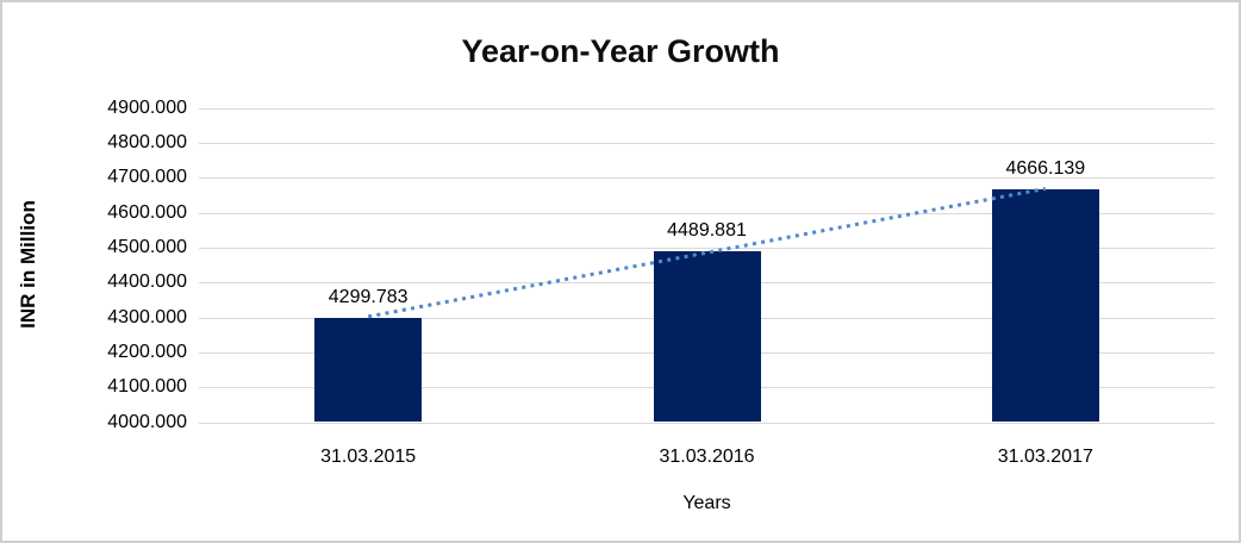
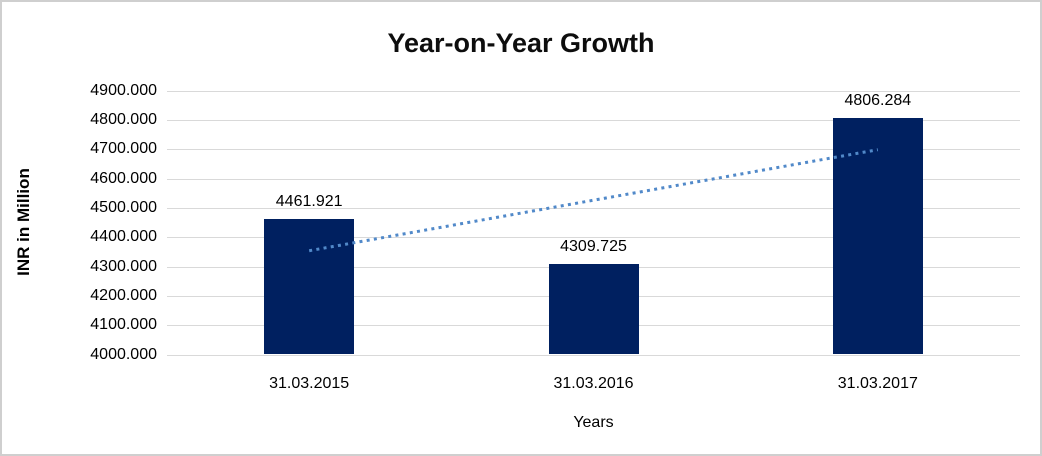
31.03.2015: 4299.783 -> 4461.921
31.03.2016: 4489.881 -> 4309.725
31.03.2017: 4666.139 -> 4806.284
